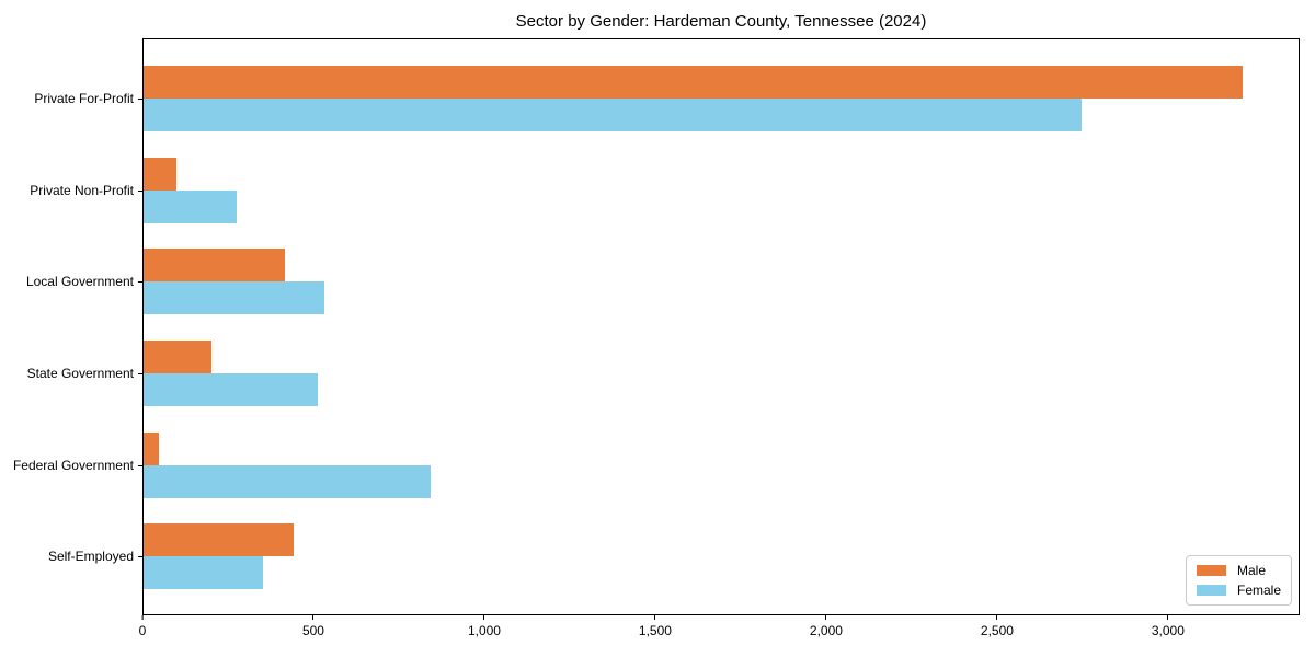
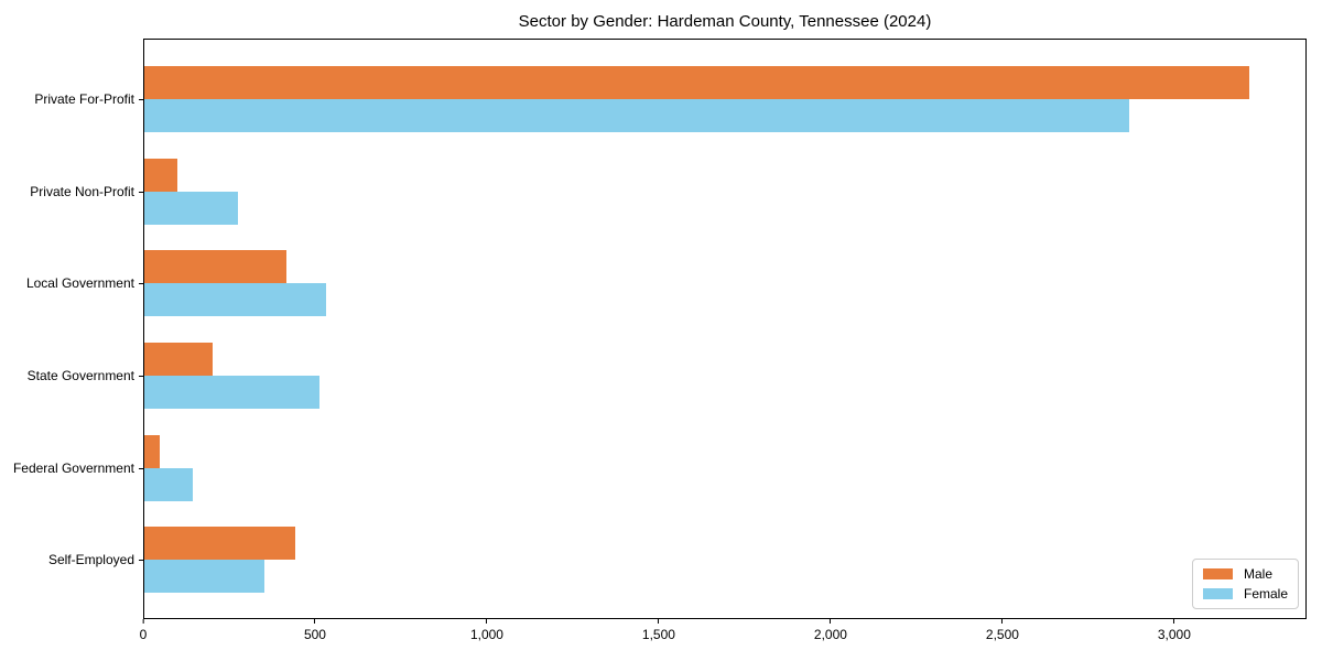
Female/Private For-Profit: 2750 -> 2870
Female/Federal Government: 840 -> 140
